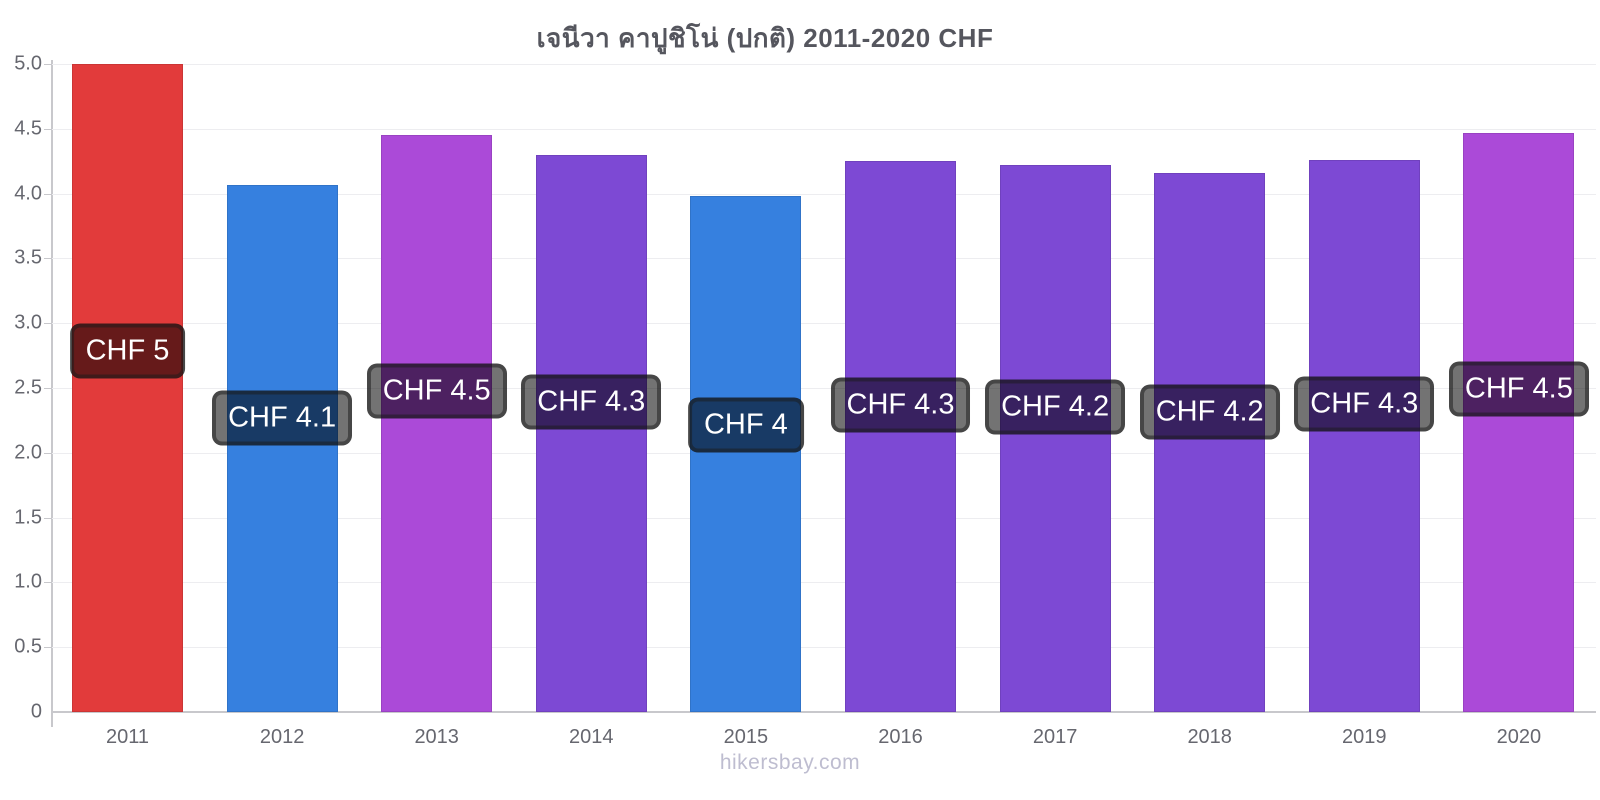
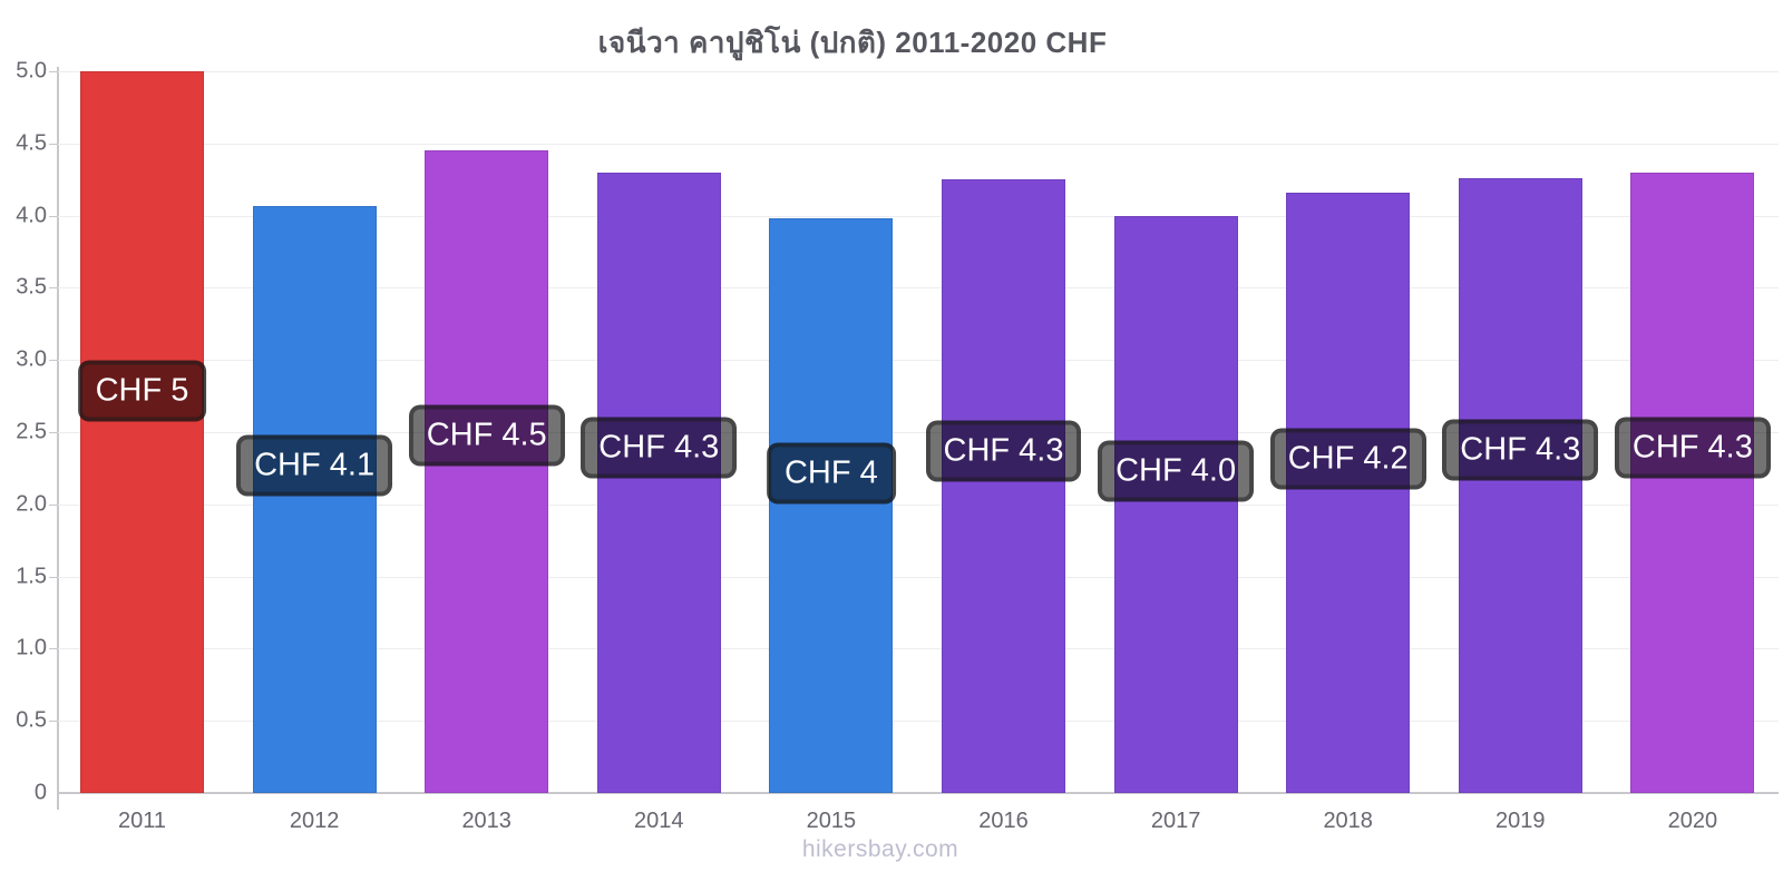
2017: 4.2 -> 4.0
2020: 4.5 -> 4.3
